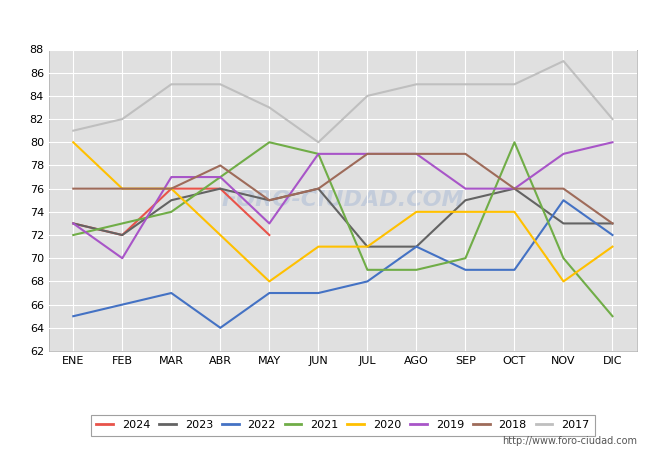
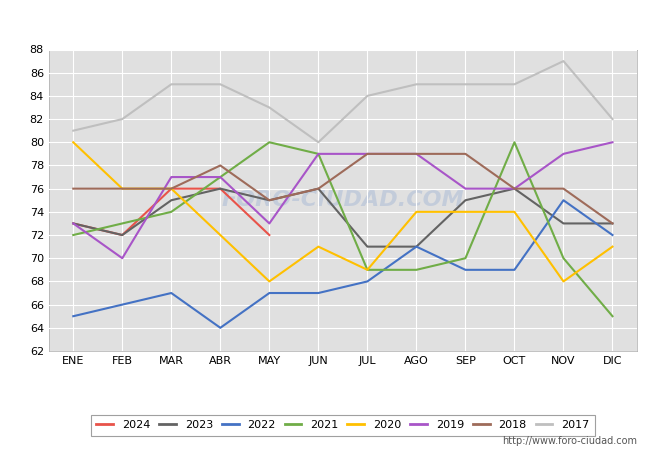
2020/JUL: 71 -> 69
